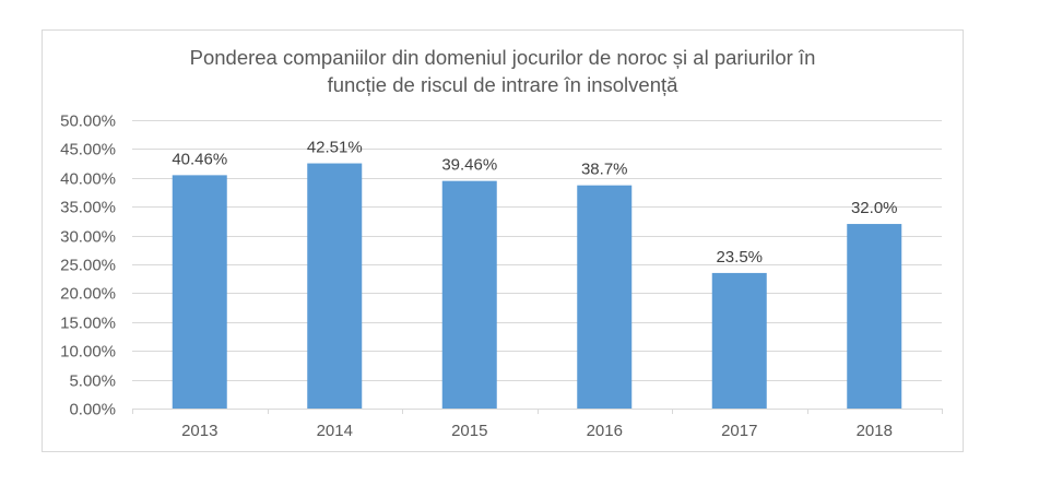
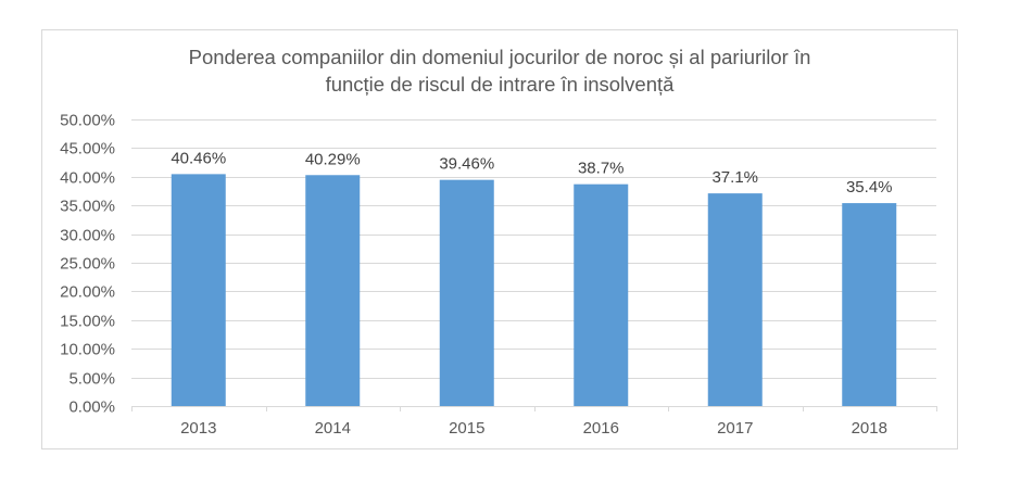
2014: 42.51% -> 40.29%
2017: 23.5% -> 37.1%
2018: 32.0% -> 35.4%
